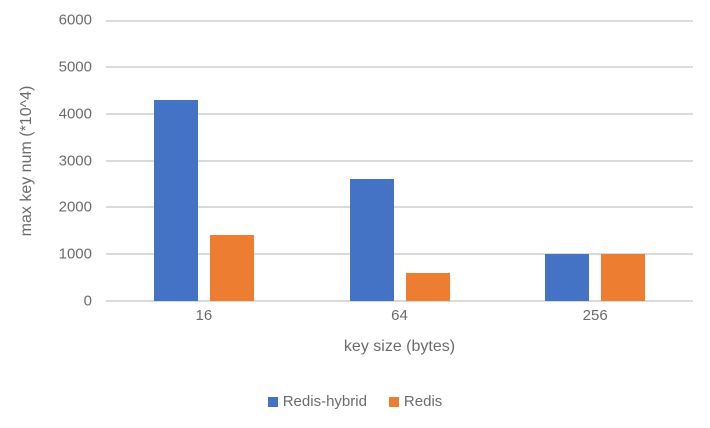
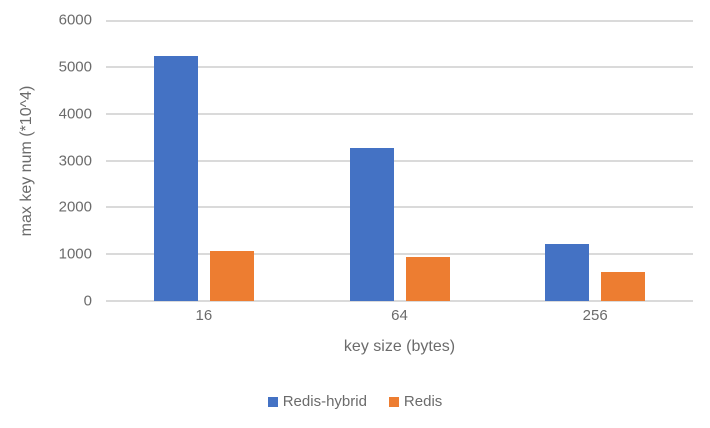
Redis-hybrid/16: 4300 -> 5200
Redis/16: 1400 -> 1100
Redis-hybrid/64: 2600 -> 3300
Redis/64: 600 -> 900
Redis-hybrid/256: 1000 -> 1200
Redis/256: 1000 -> 600
